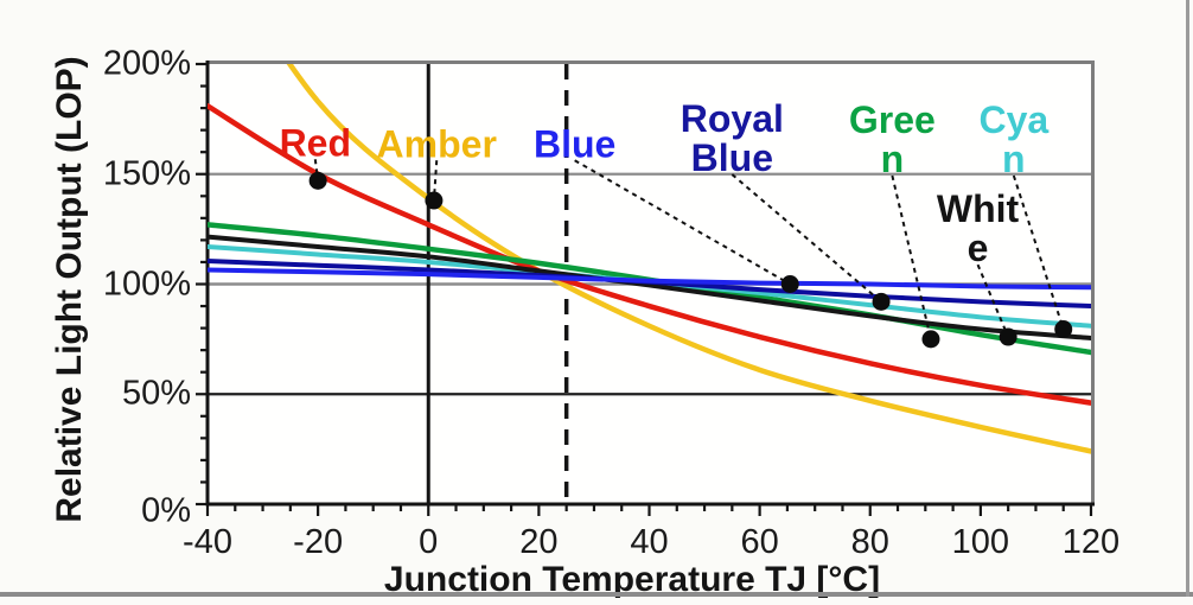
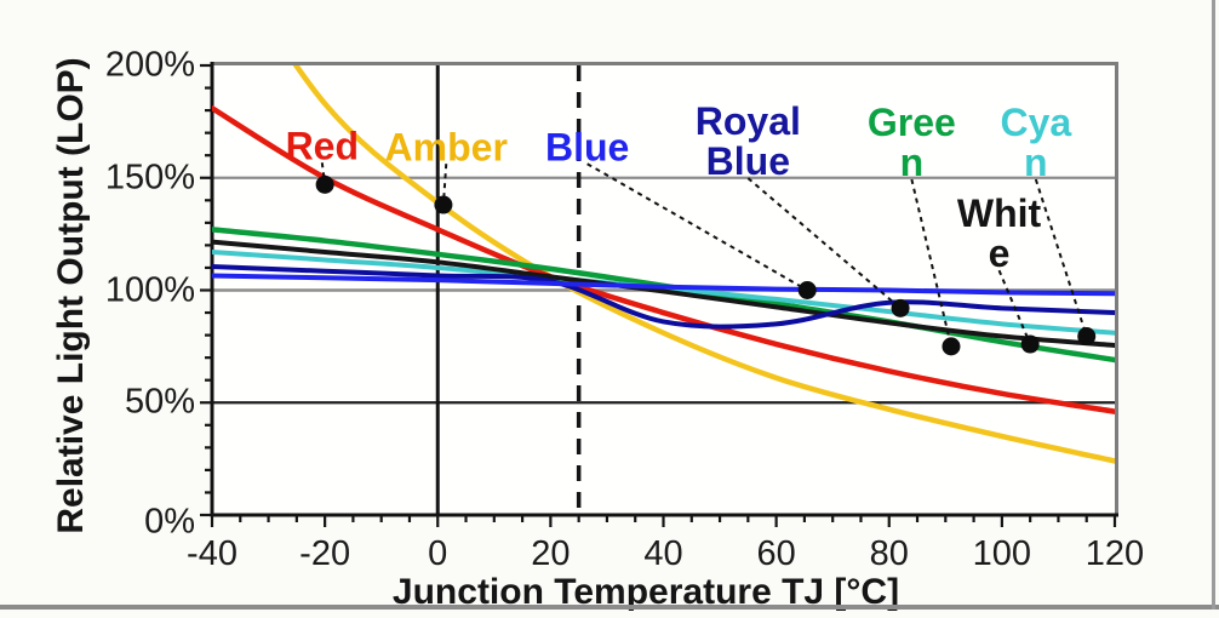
Royal Blue/40: 101% -> 86%
Royal Blue/60: 98% -> 85%
